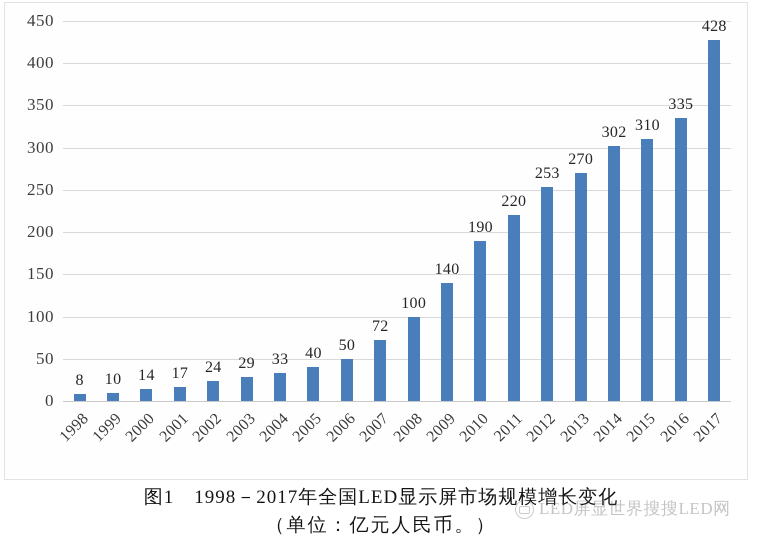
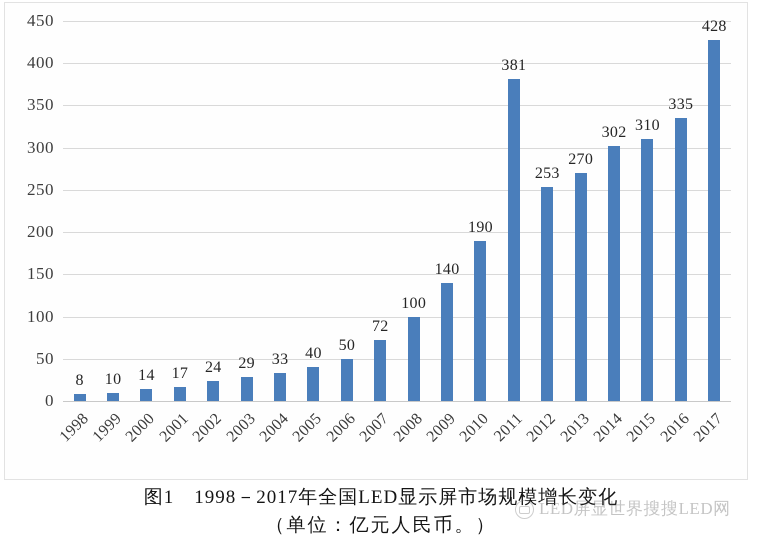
2011: 220 -> 381
